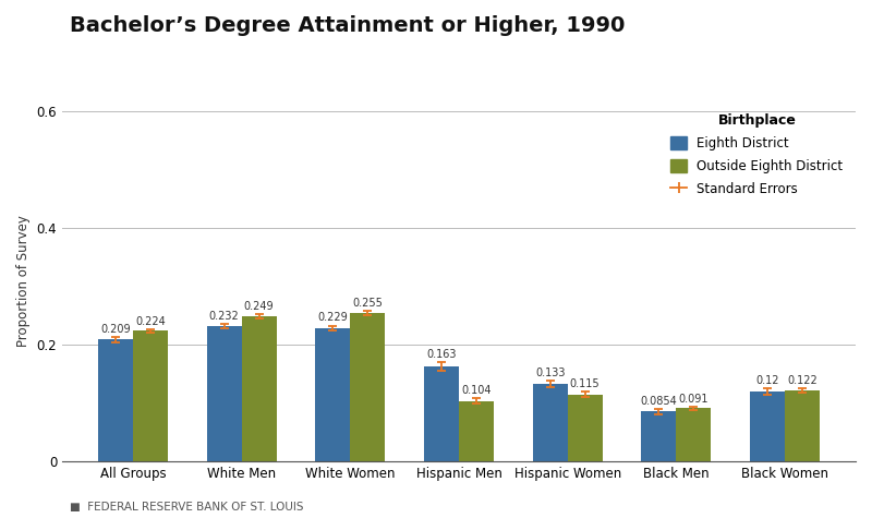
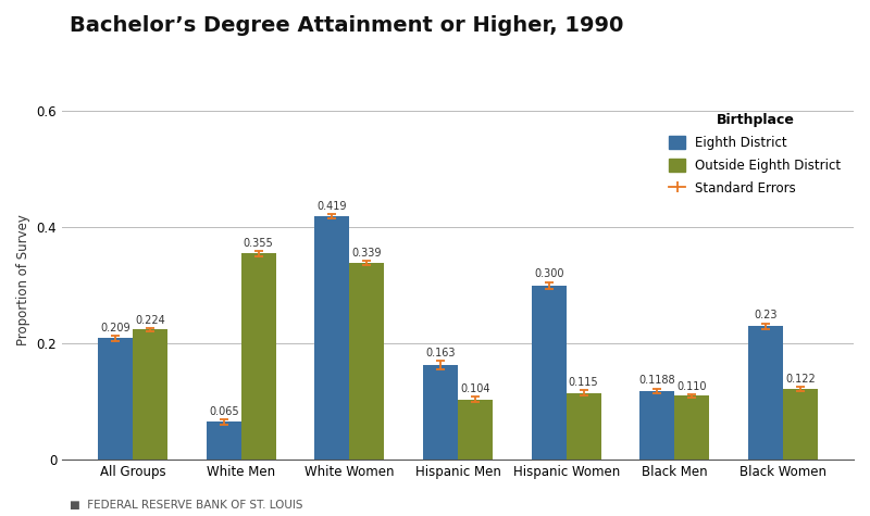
Eighth District/White Men: 0.232 -> 0.065
Outside Eighth District/White Men: 0.249 -> 0.355
Eighth District/White Women: 0.229 -> 0.419
Outside Eighth District/White Women: 0.255 -> 0.339
Eighth District/Hispanic Women: 0.133 -> 0.300
Eighth District/Black Men: 0.0854 -> 0.1188
Outside Eighth District/Black Men: 0.091 -> 0.110
Eighth District/Black Women: 0.12 -> 0.23
